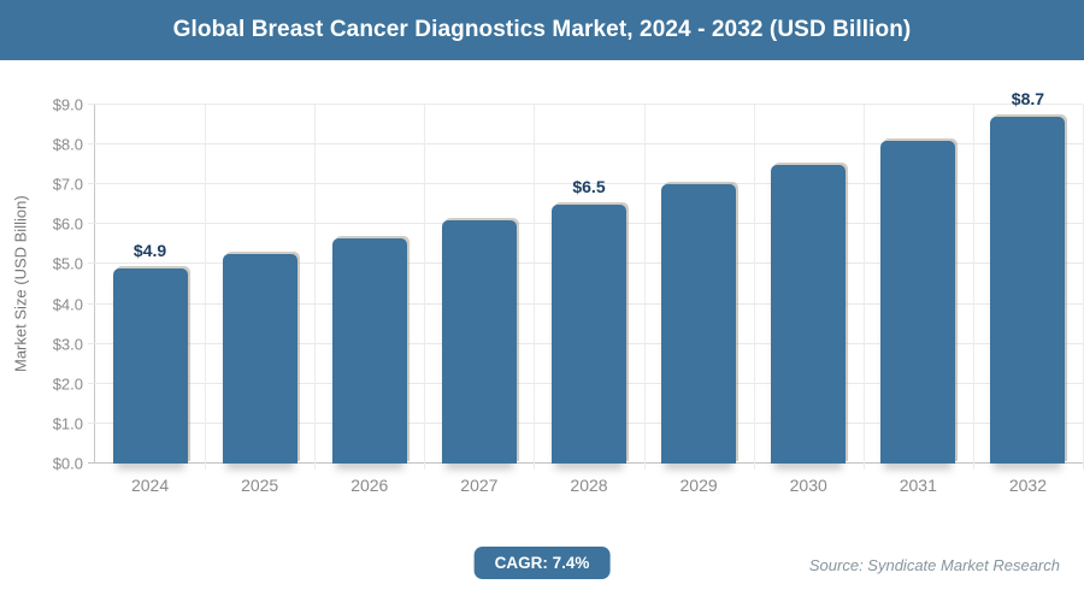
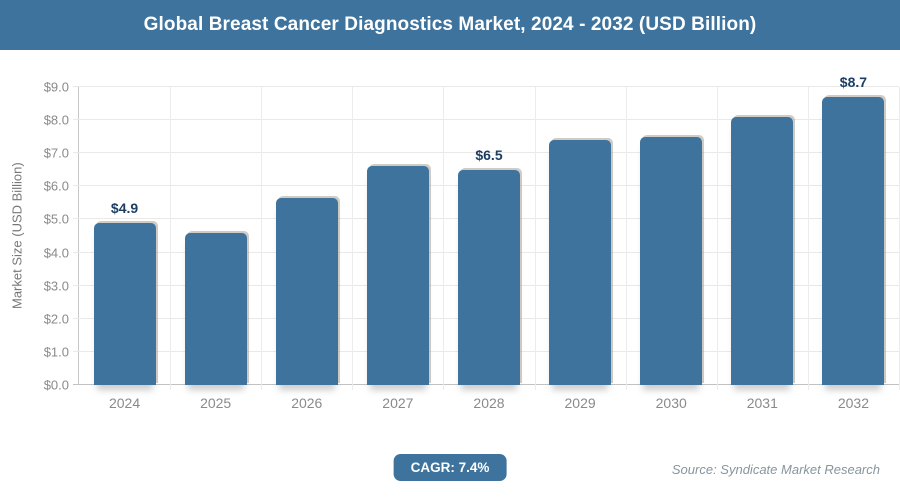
2025: $5.2 -> $4.6
2027: $6.1 -> $6.6
2029: $7.0 -> $7.4
